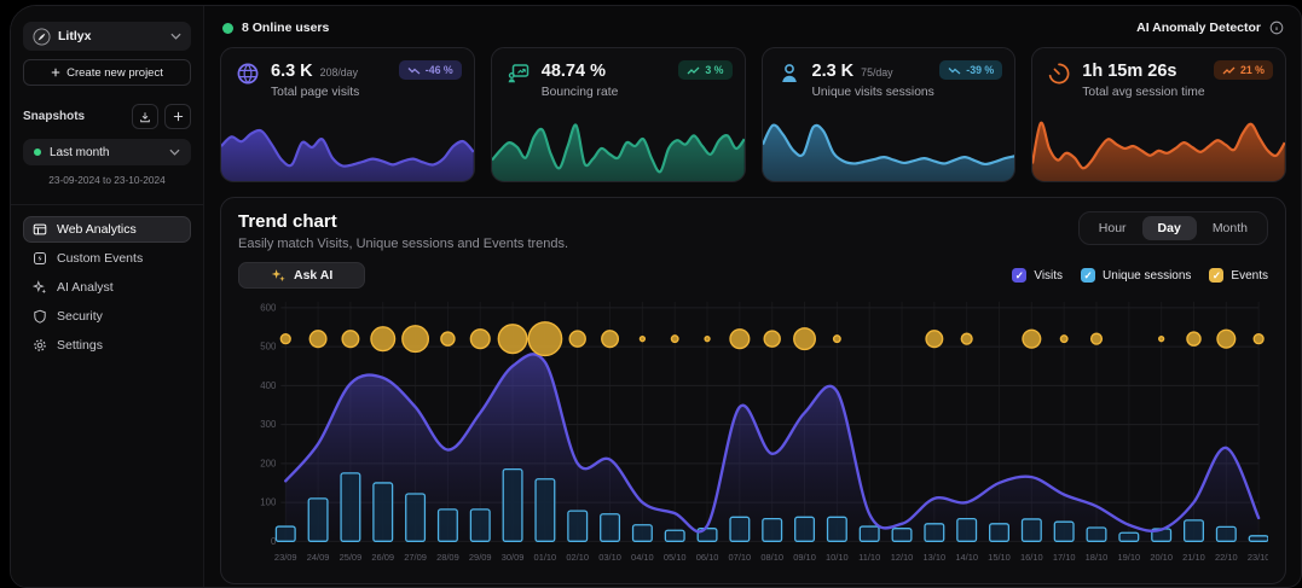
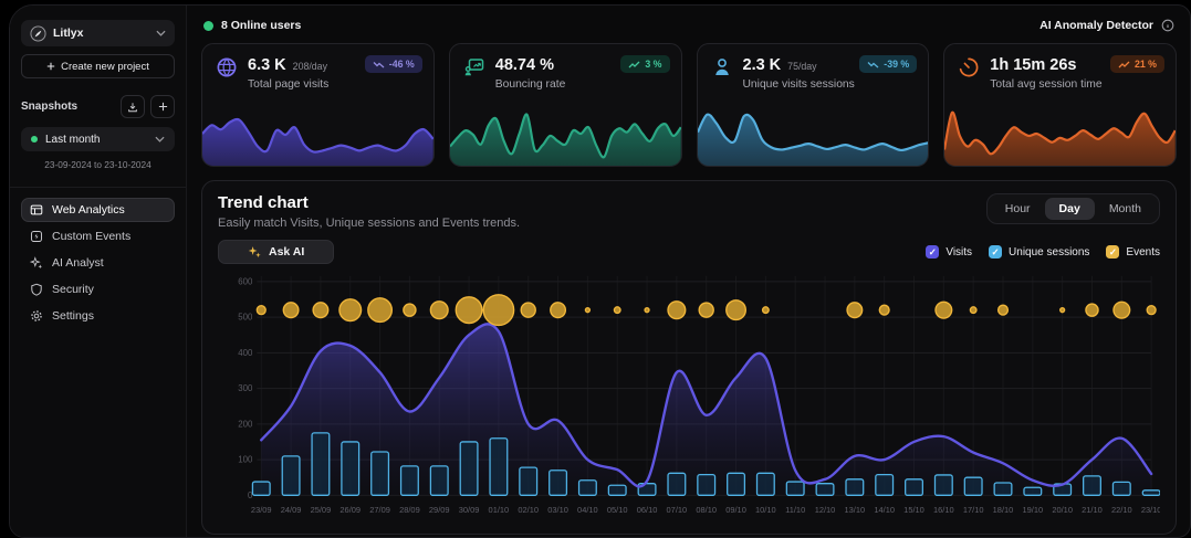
Unique sessions/30/09: 180 -> 150
Visits/22/10: 240 -> 160
